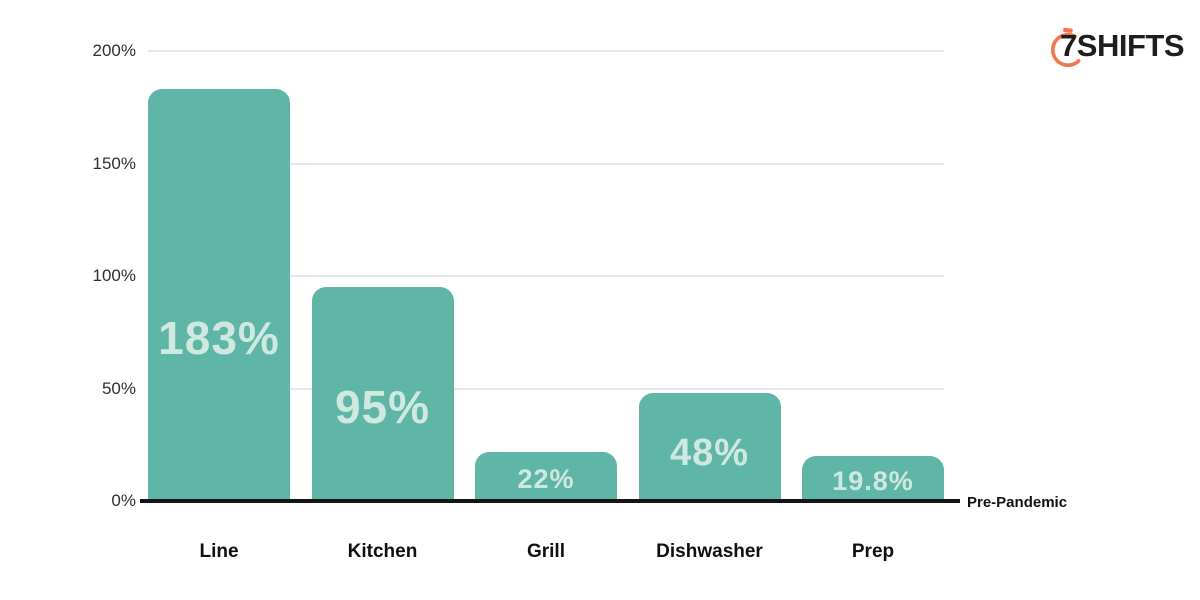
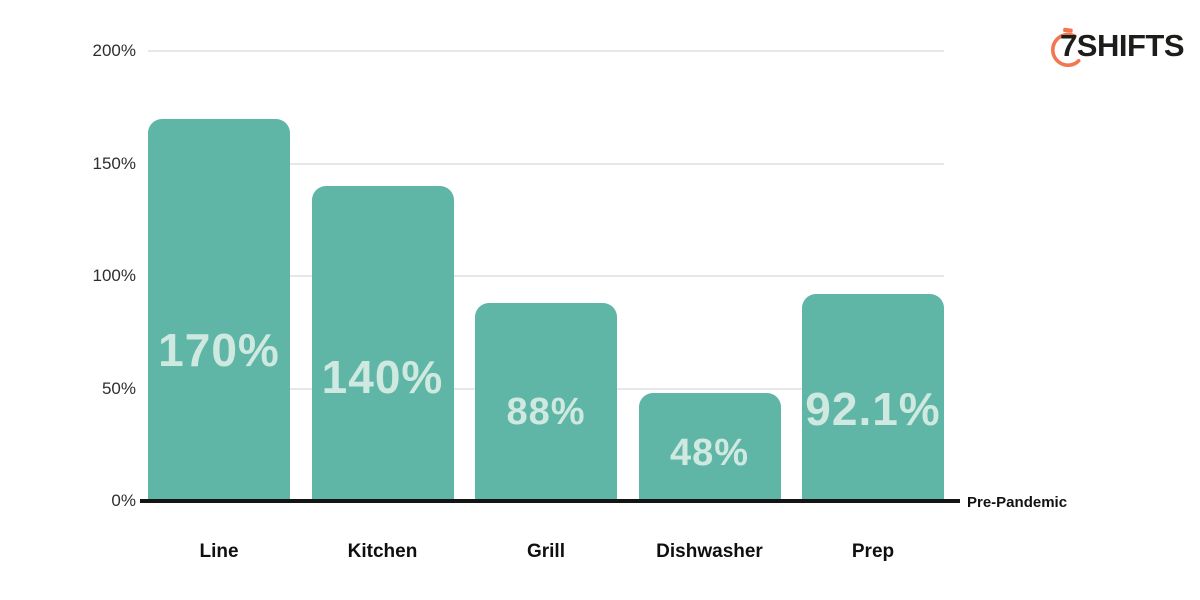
Line: 183% -> 170%
Kitchen: 95% -> 140%
Grill: 22% -> 88%
Prep: 19.8% -> 92.1%
